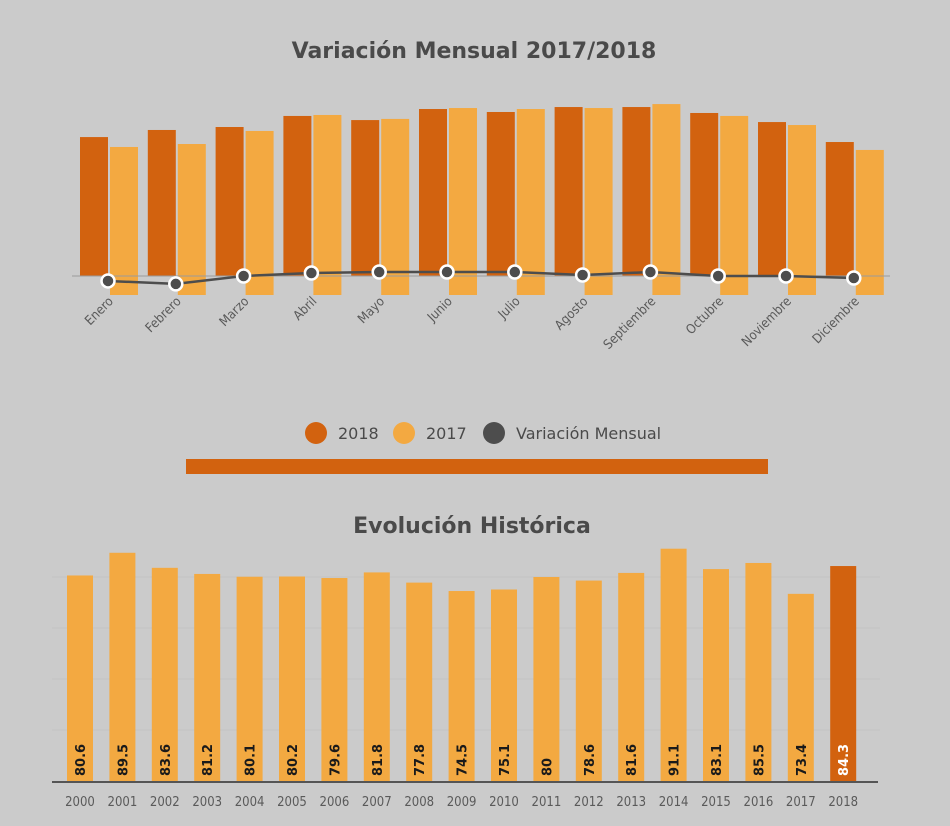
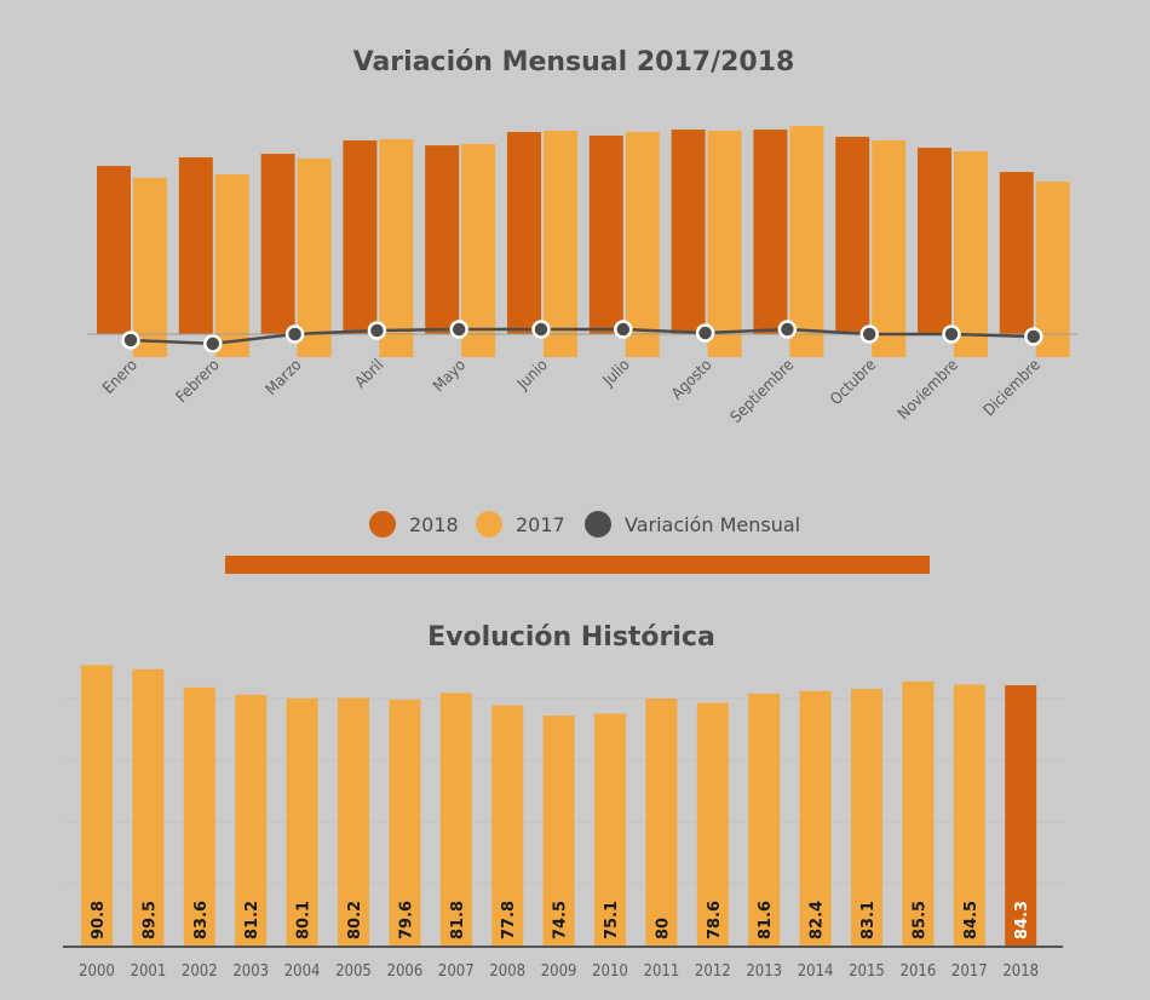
Evolución Histórica/2000: 80.6 -> 90.8
Evolución Histórica/2014: 91.1 -> 82.4
Evolución Histórica/2017: 73.4 -> 84.5
